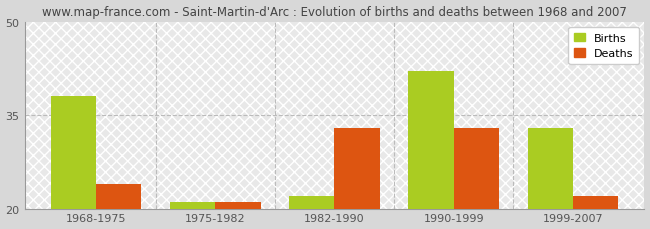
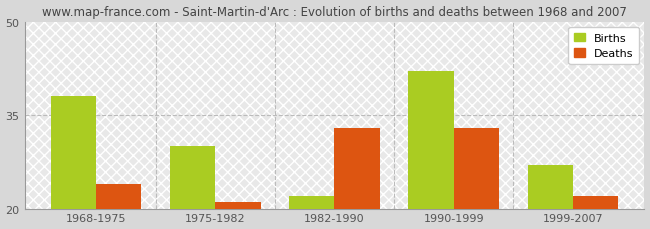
Births/1975-1982: 21 -> 30
Births/1999-2007: 33 -> 27
